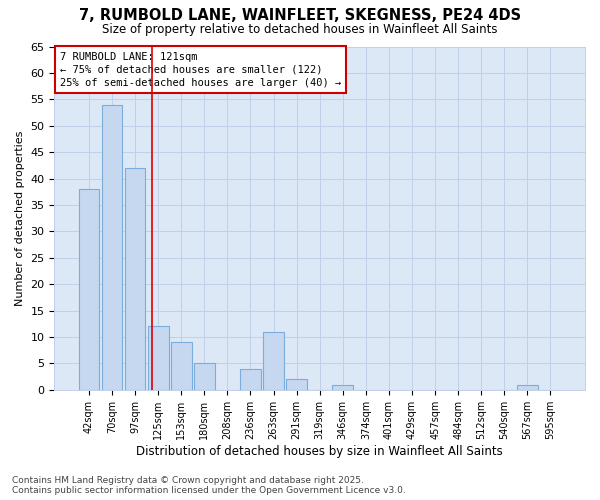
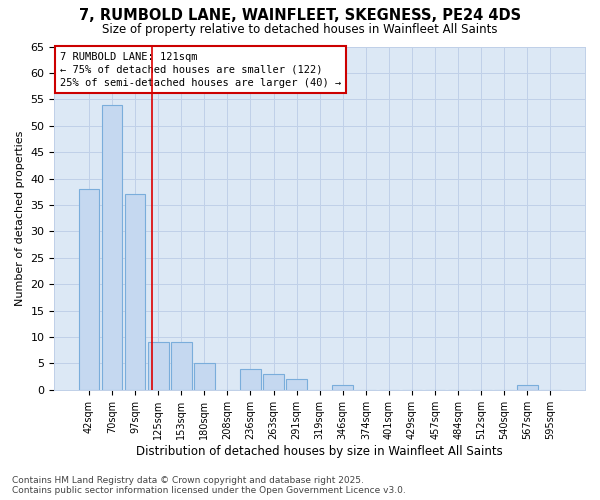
97sqm: 42 -> 37
125sqm: 12 -> 9
263sqm: 11 -> 3
